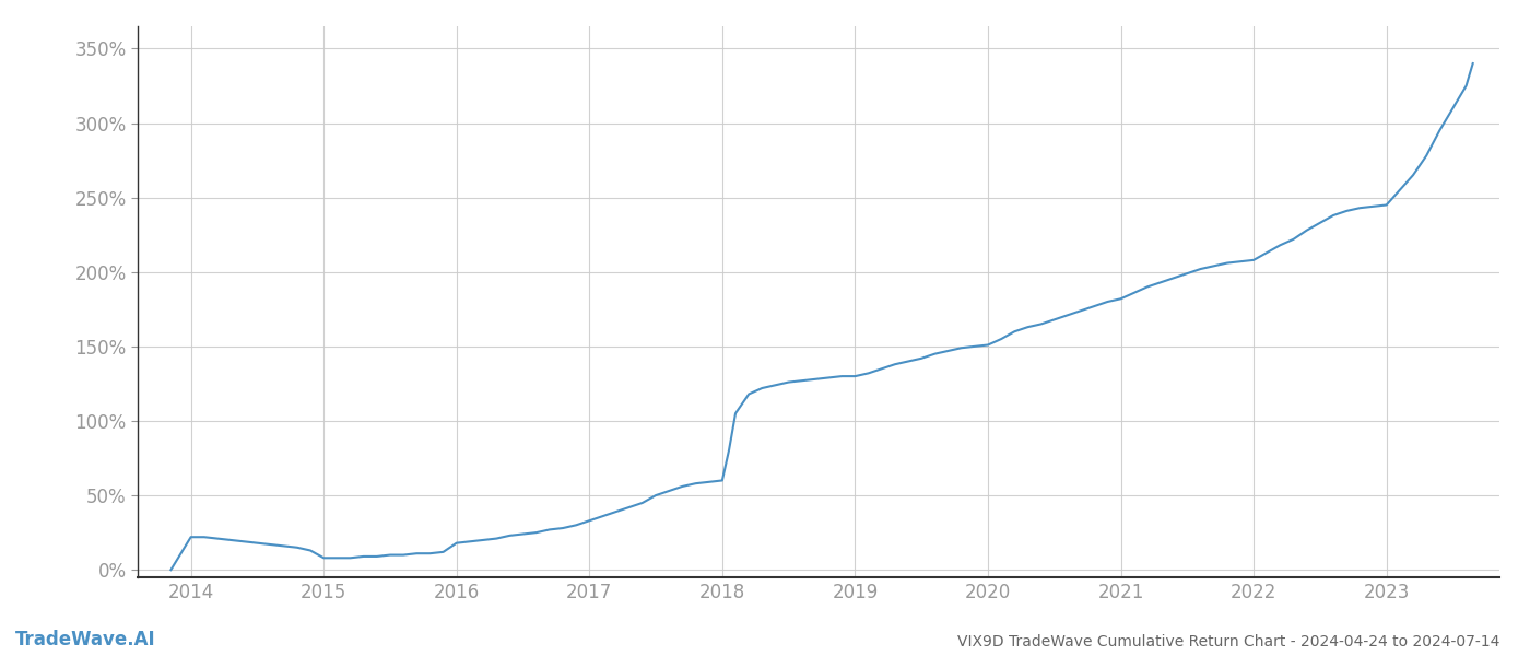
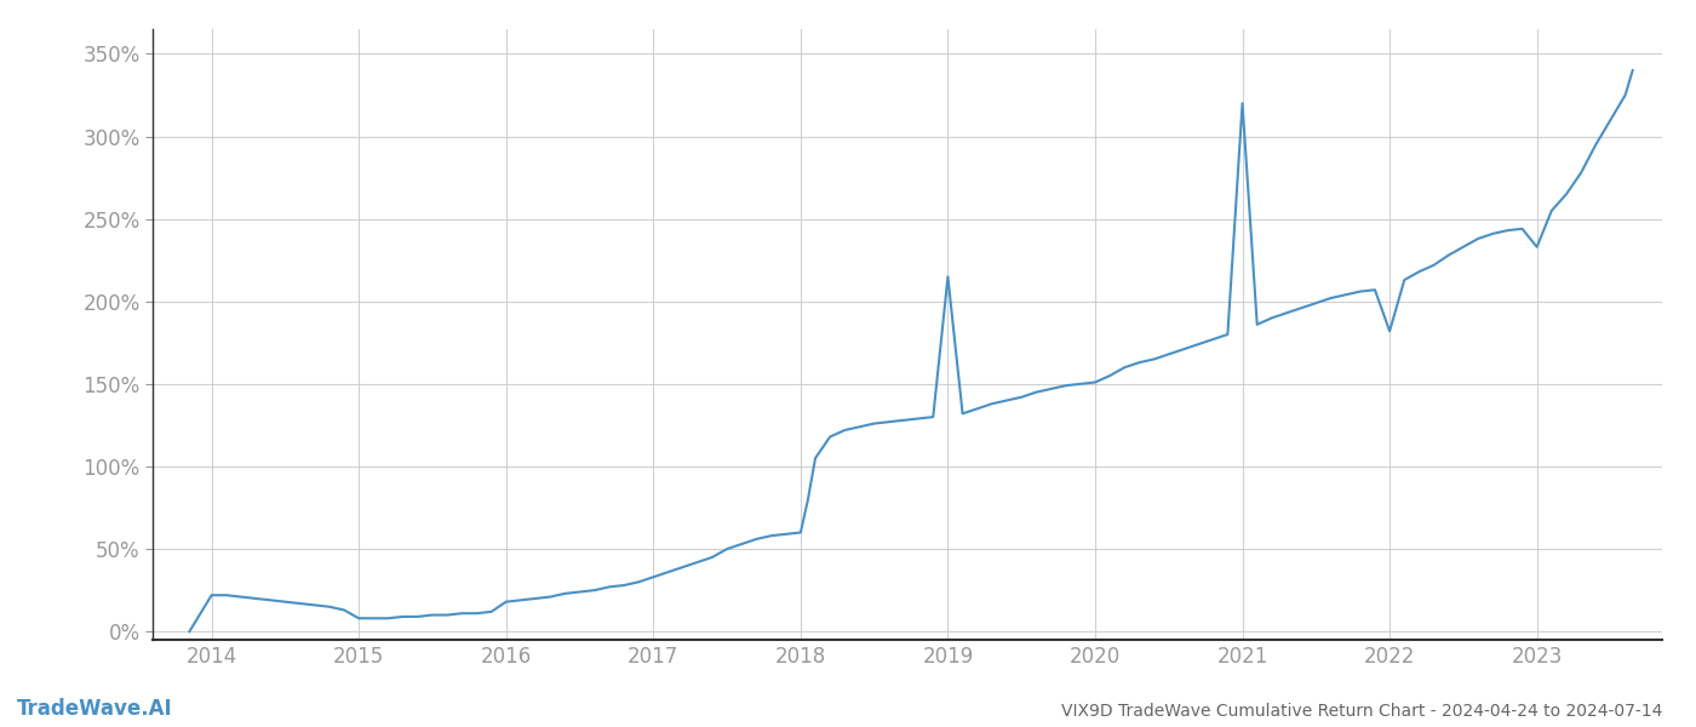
2019: 130% -> 215%
2021: 182% -> 320%
2022: 208% -> 182%
2023: 245% -> 233%
